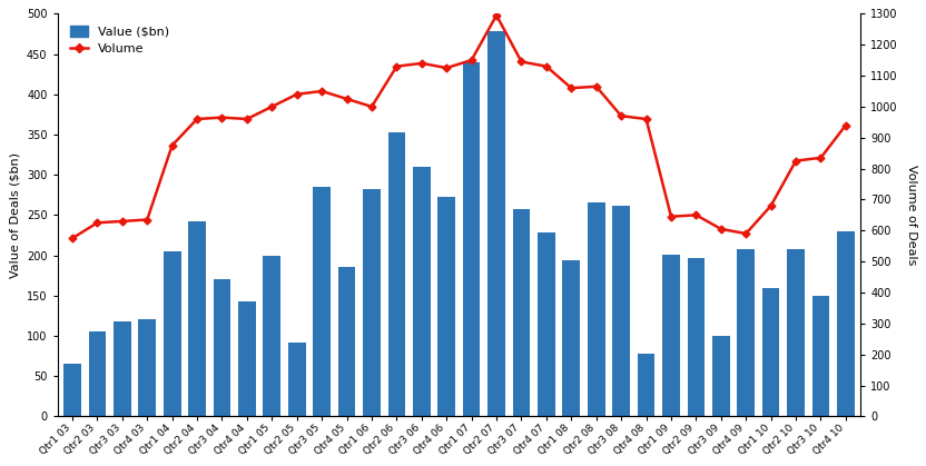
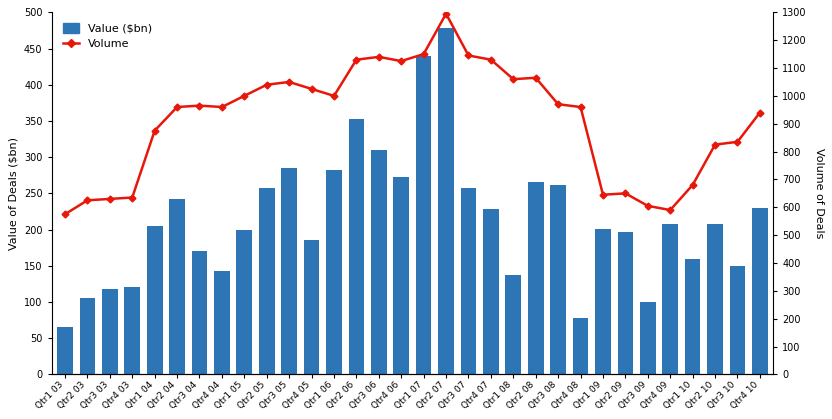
Value ($bn)/Qtr2 05: 92 -> 258
Value ($bn)/Qtr1 08: 194 -> 137
